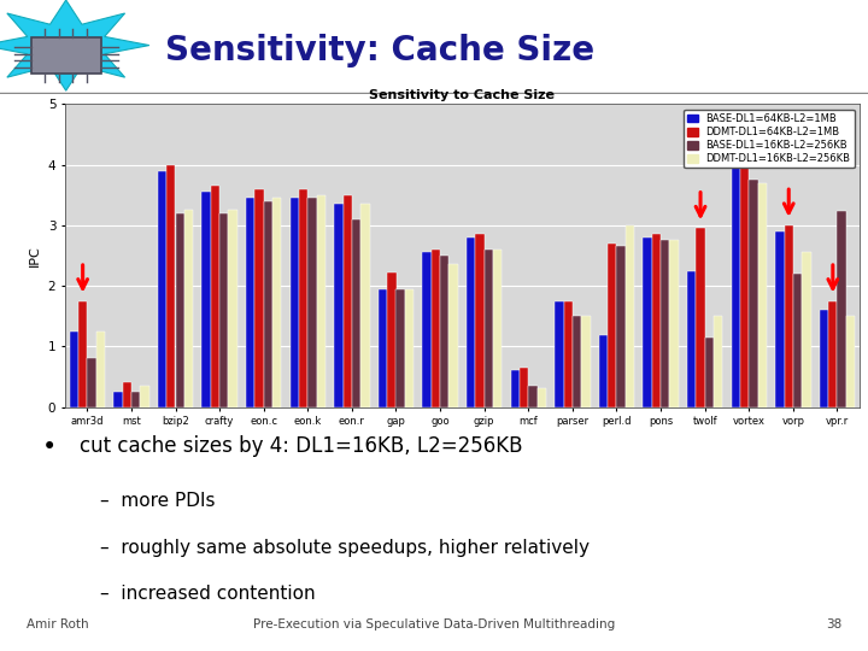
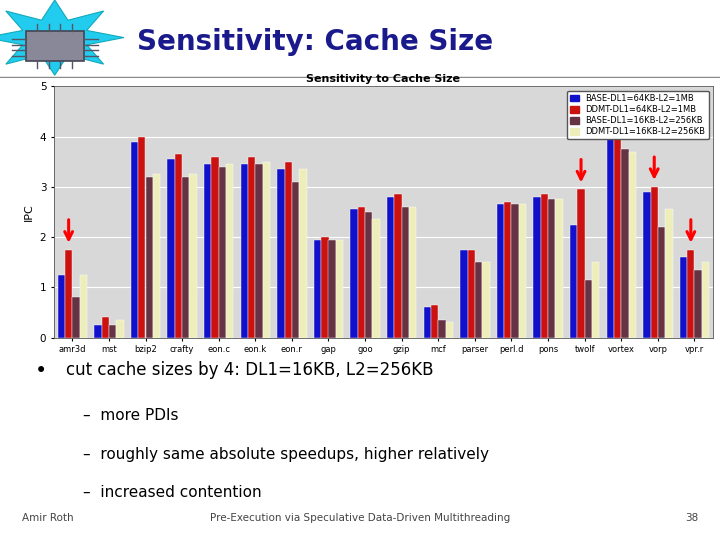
DDMT-DL1=64KB-L2=1MB/gap: 2.22 -> 2.00
BASE-DL1=64KB-L2=1MB/perl.d: 1.18 -> 2.65
DDMT-DL1=16KB-L2=256KB/perl.d: 3.00 -> 2.65
BASE-DL1=16KB-L2=256KB/vpr.r: 3.24 -> 1.35
